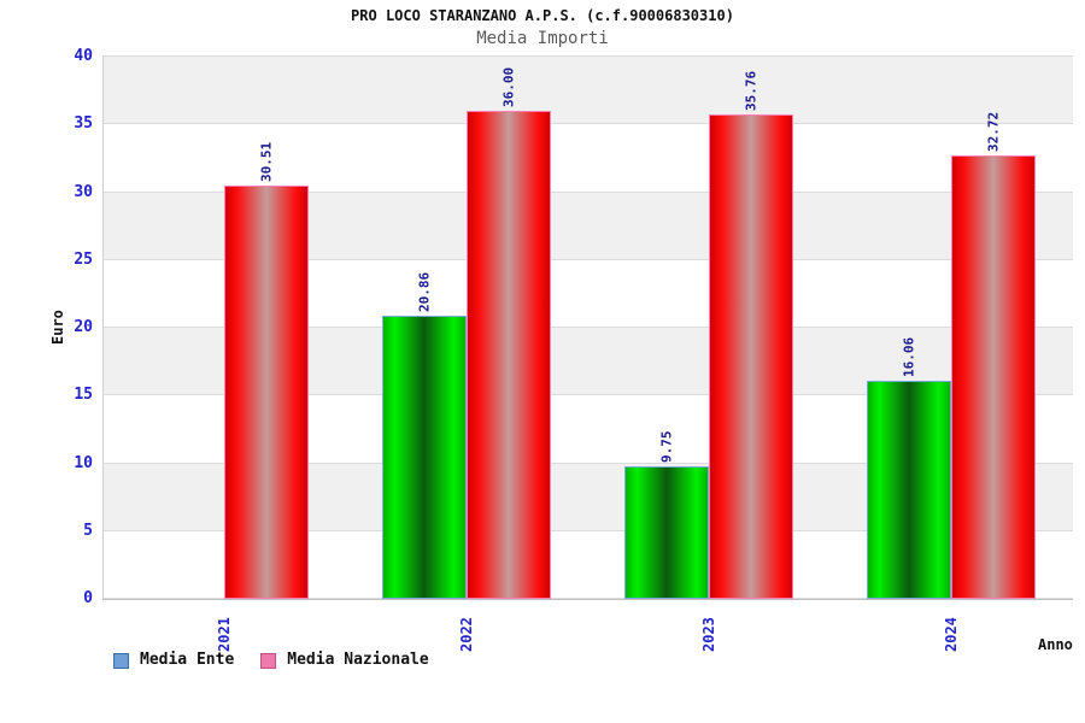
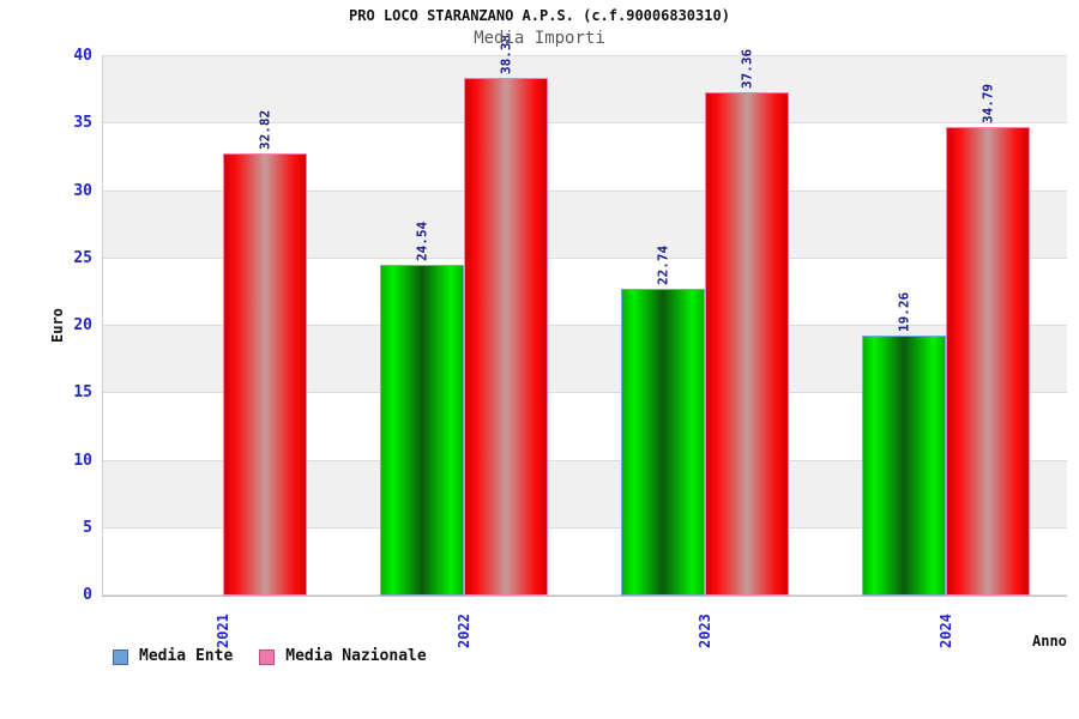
Media Nazionale/2021: 30.51 -> 32.82
Media Ente/2022: 20.86 -> 24.54
Media Nazionale/2022: 36.00 -> 38.38
Media Ente/2023: 9.75 -> 22.74
Media Nazionale/2023: 35.76 -> 37.36
Media Ente/2024: 16.06 -> 19.26
Media Nazionale/2024: 32.72 -> 34.79
